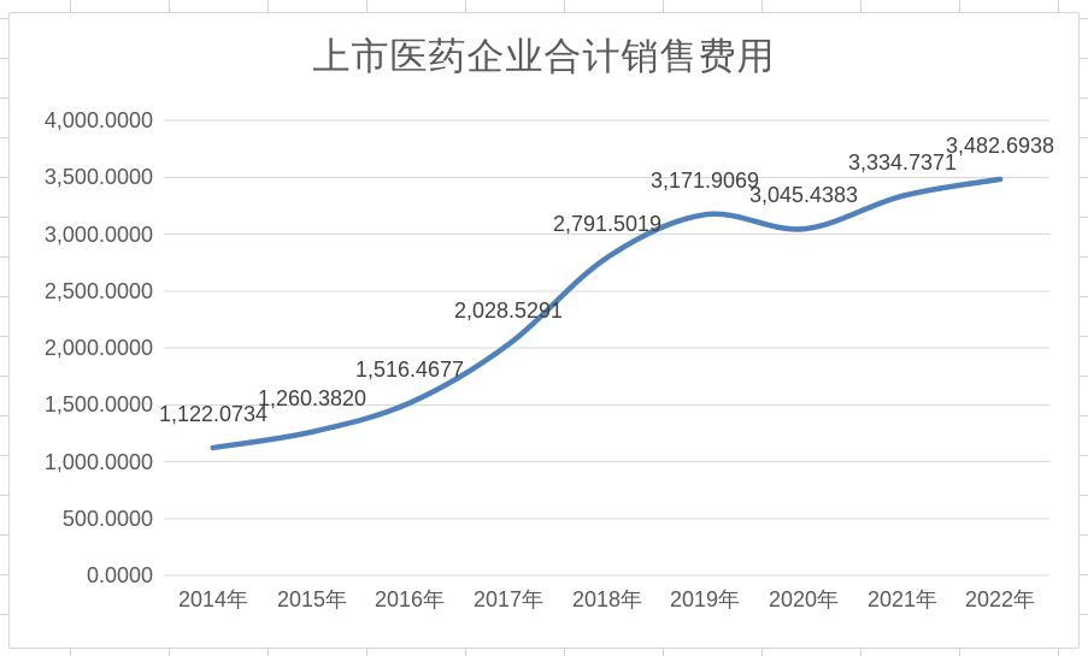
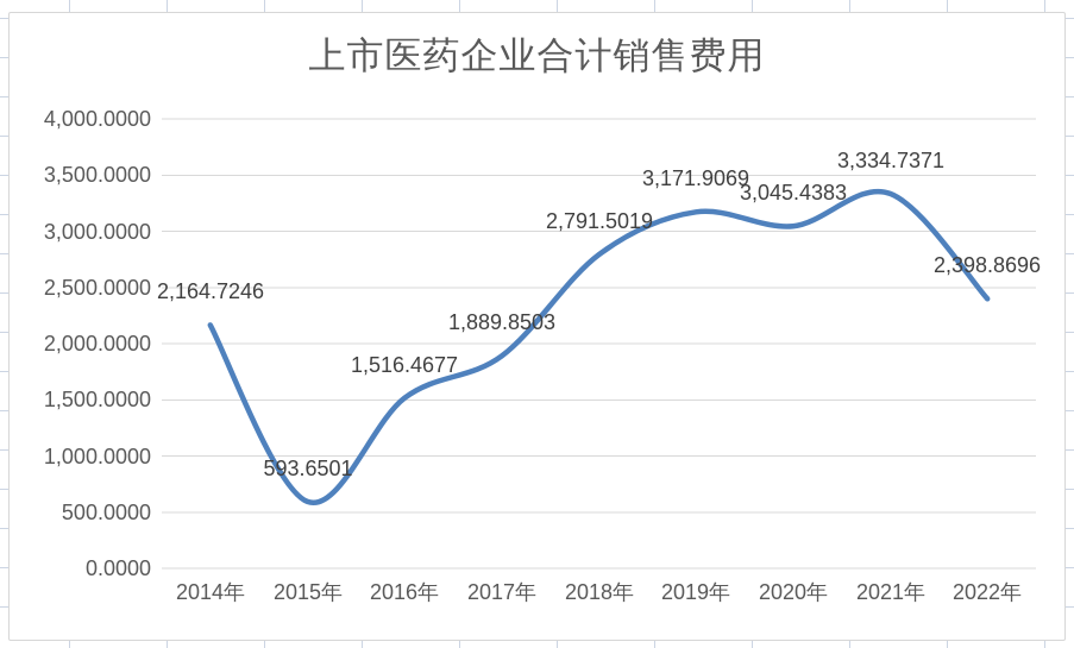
2014年: 1,122.0734 -> 2,164.7246
2015年: 1,260.3820 -> 593.6501
2017年: 2,028.5291 -> 1,889.8503
2022年: 3,482.6938 -> 2,398.8696
